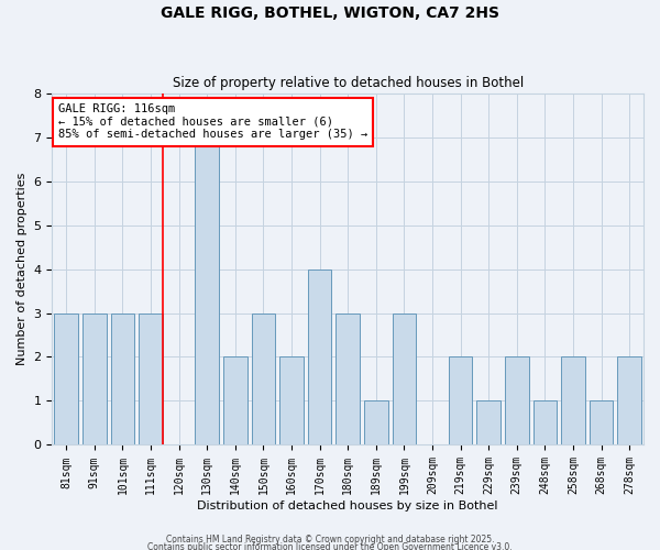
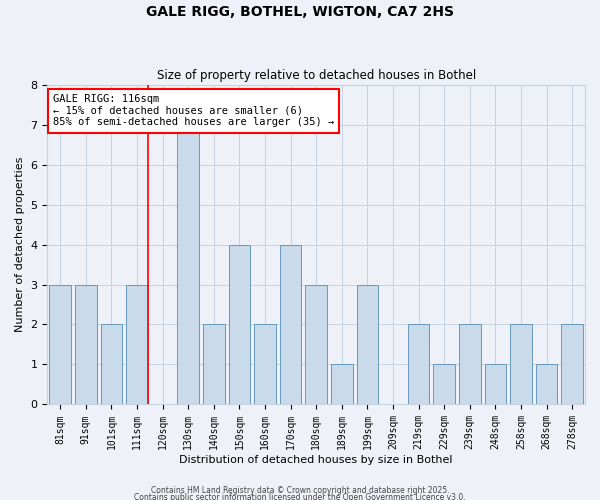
101sqm: 3 -> 2
150sqm: 3 -> 4
